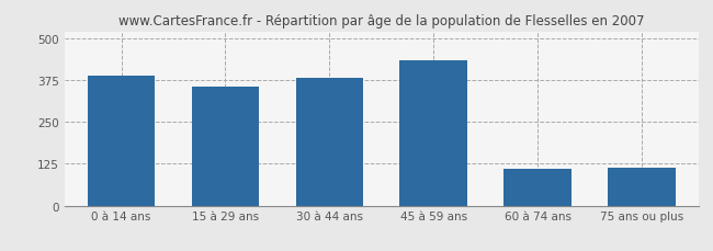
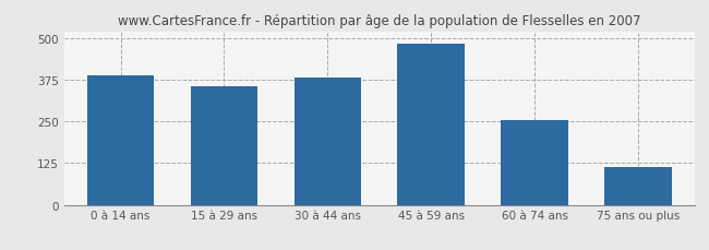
45 à 59 ans: 435 -> 483
60 à 74 ans: 110 -> 255
